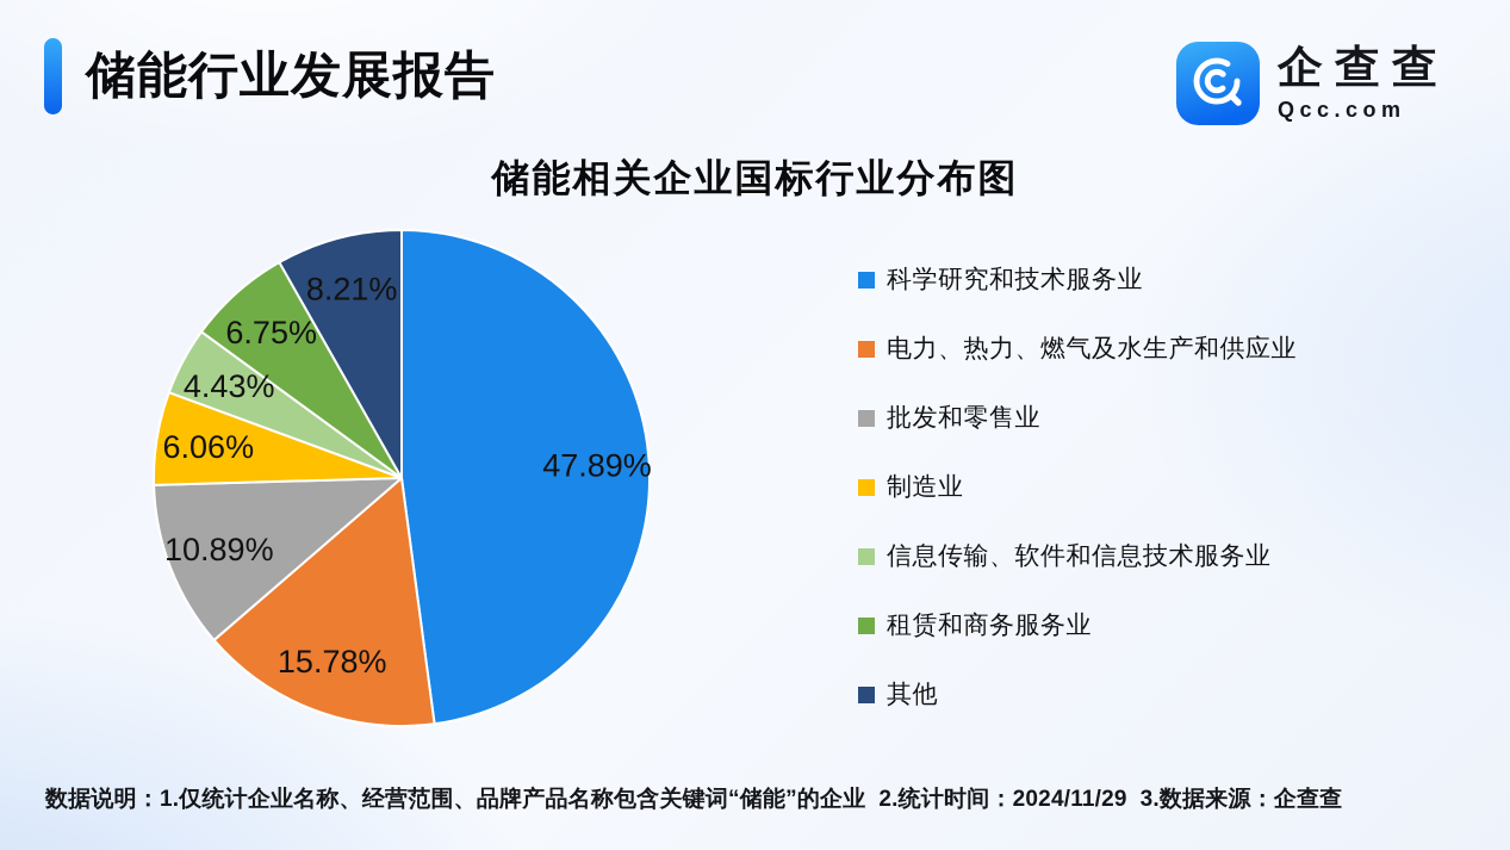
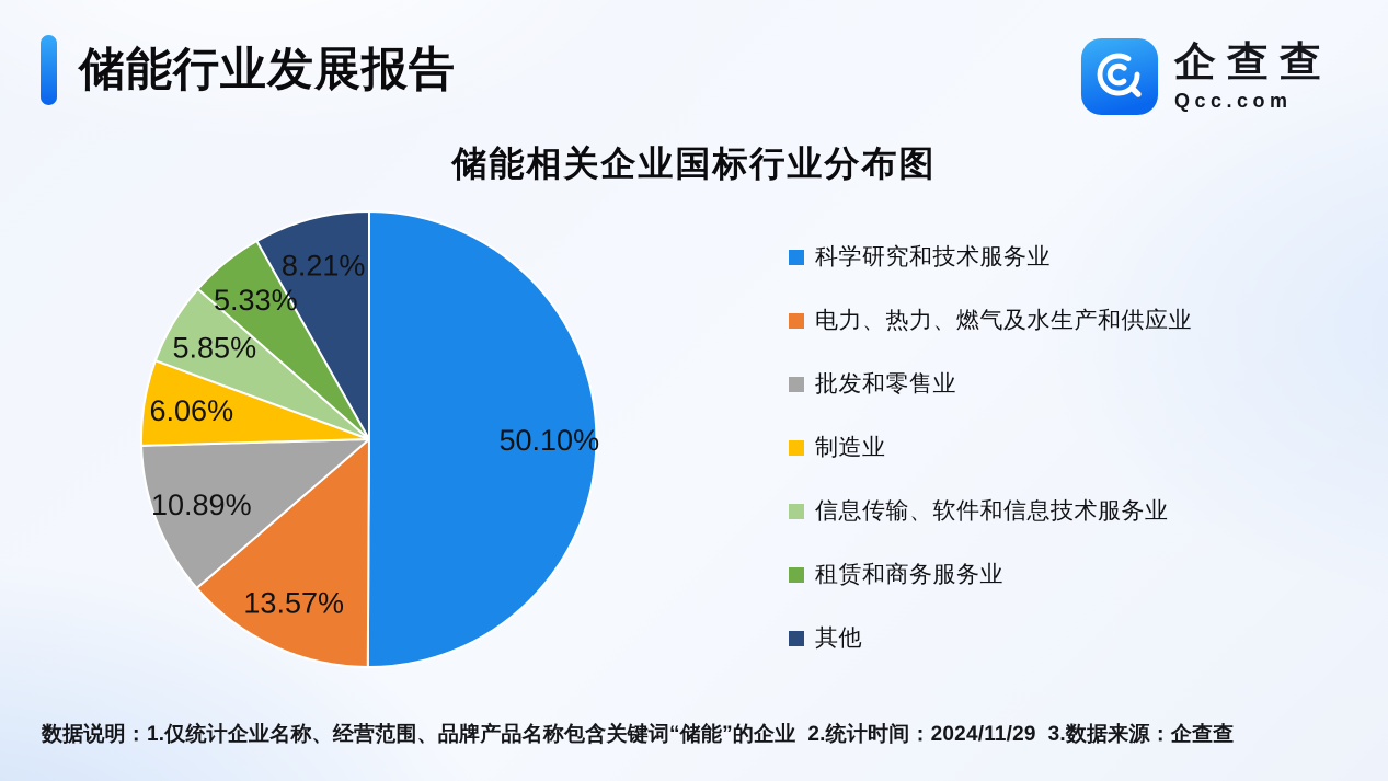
科学研究和技术服务业: 47.89% -> 50.10%
电力、热力、燃气及水生产和供应业: 15.78% -> 13.57%
信息传输、软件和信息技术服务业: 4.43% -> 5.85%
租赁和商务服务业: 6.75% -> 5.33%
